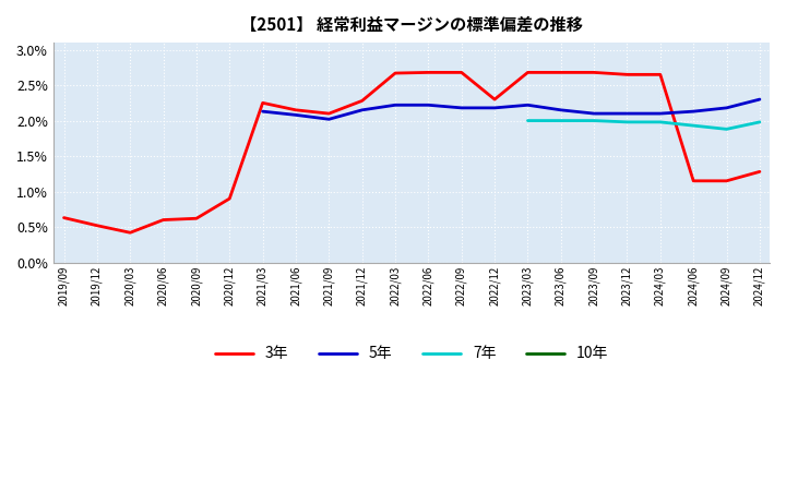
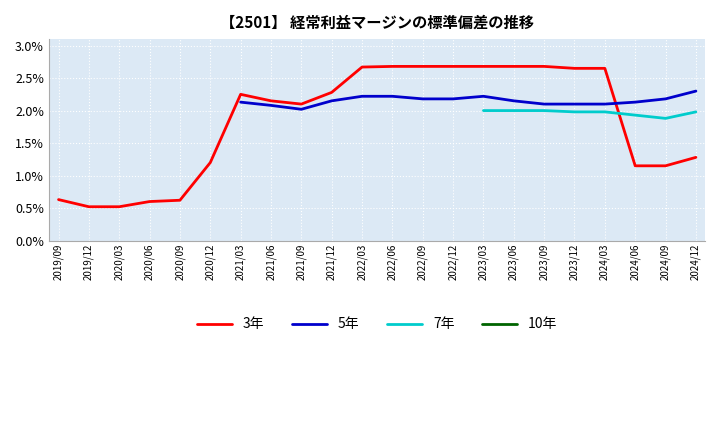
3年/2020/03: 0.42% -> 0.52%
3年/2020/12: 0.90% -> 1.20%
3年/2022/12: 2.30% -> 2.68%
